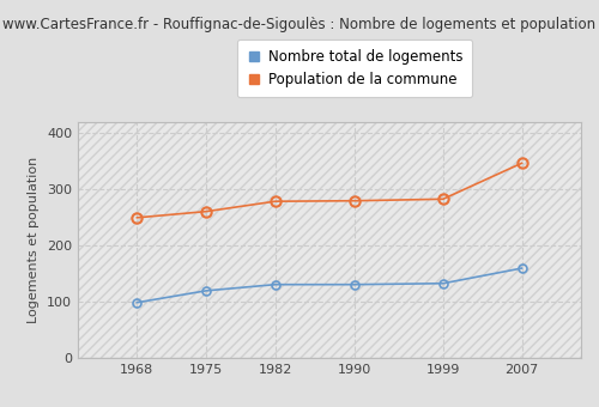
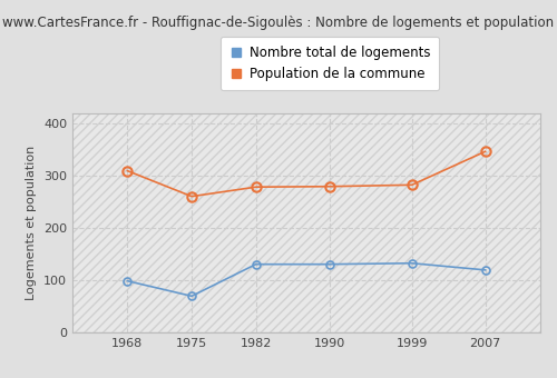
Population de la commune/1968: 250 -> 310
Nombre total de logements/1975: 120 -> 70
Nombre total de logements/2007: 160 -> 120
